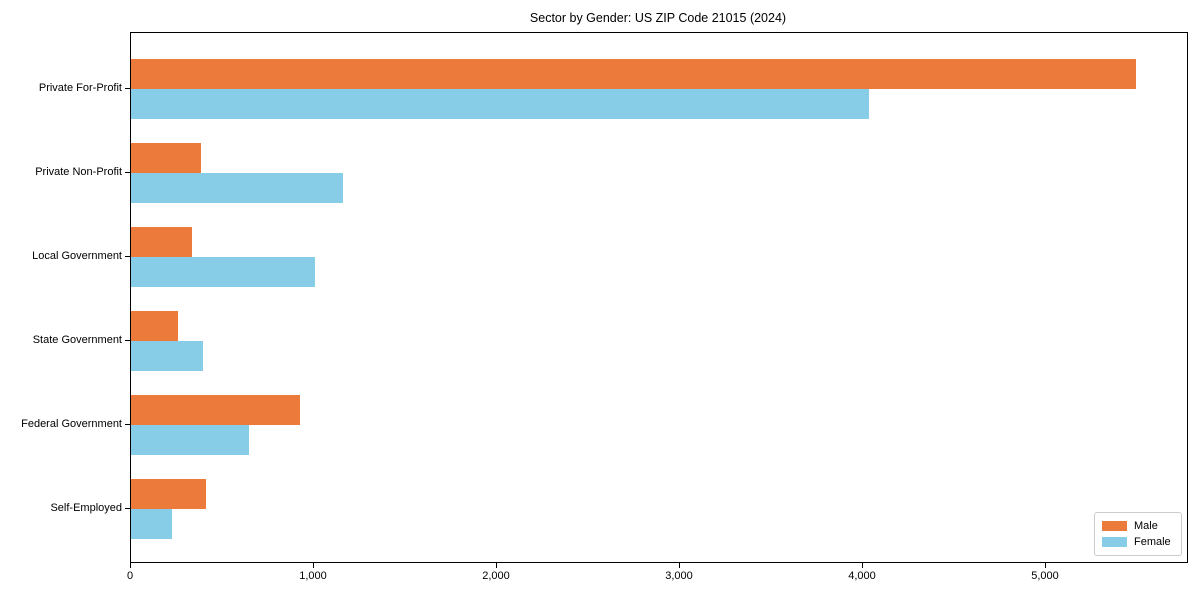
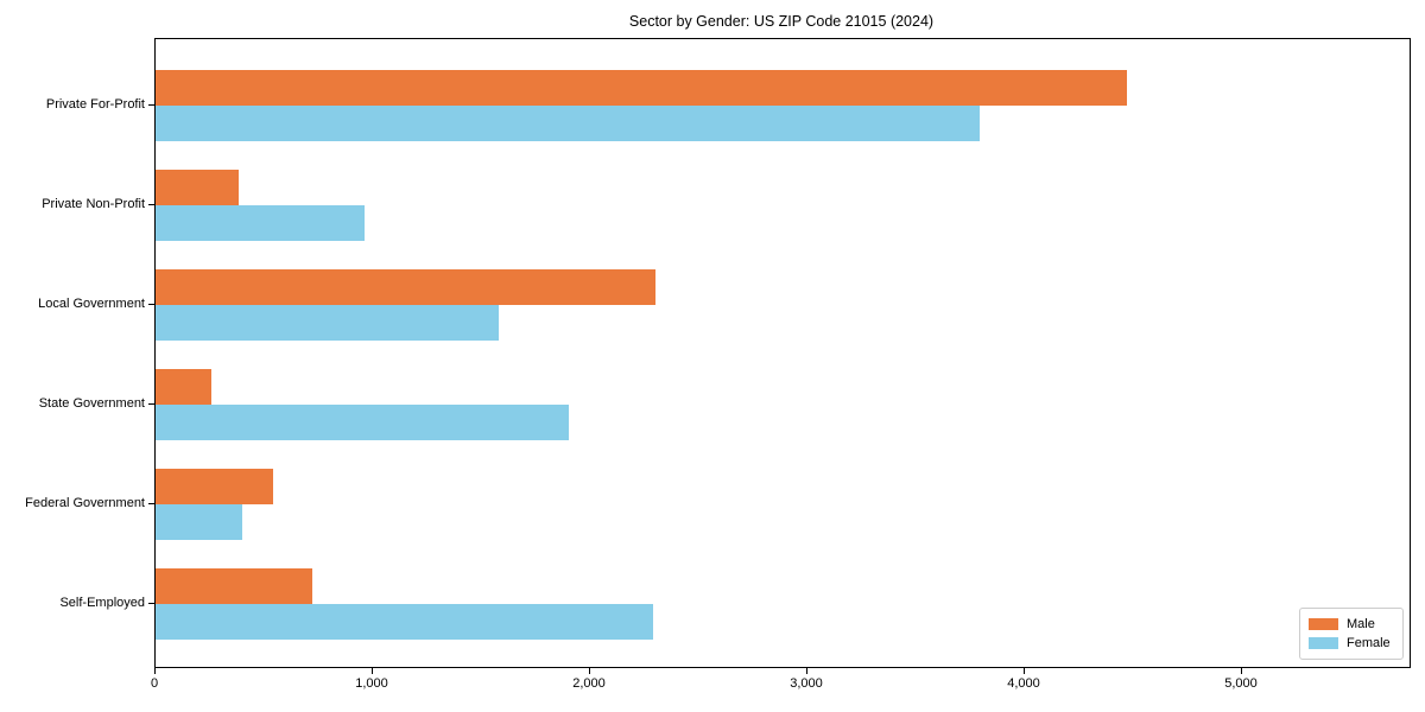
Male/Private For-Profit: 5490 -> 4470
Female/Private For-Profit: 4030 -> 3790
Female/Private Non-Profit: 1160 -> 960
Male/Local Government: 340 -> 2300
Female/Local Government: 1000 -> 1580
Female/State Government: 400 -> 1900
Male/Federal Government: 920 -> 540
Female/Federal Government: 640 -> 400
Male/Self-Employed: 410 -> 720
Female/Self-Employed: 220 -> 2290
